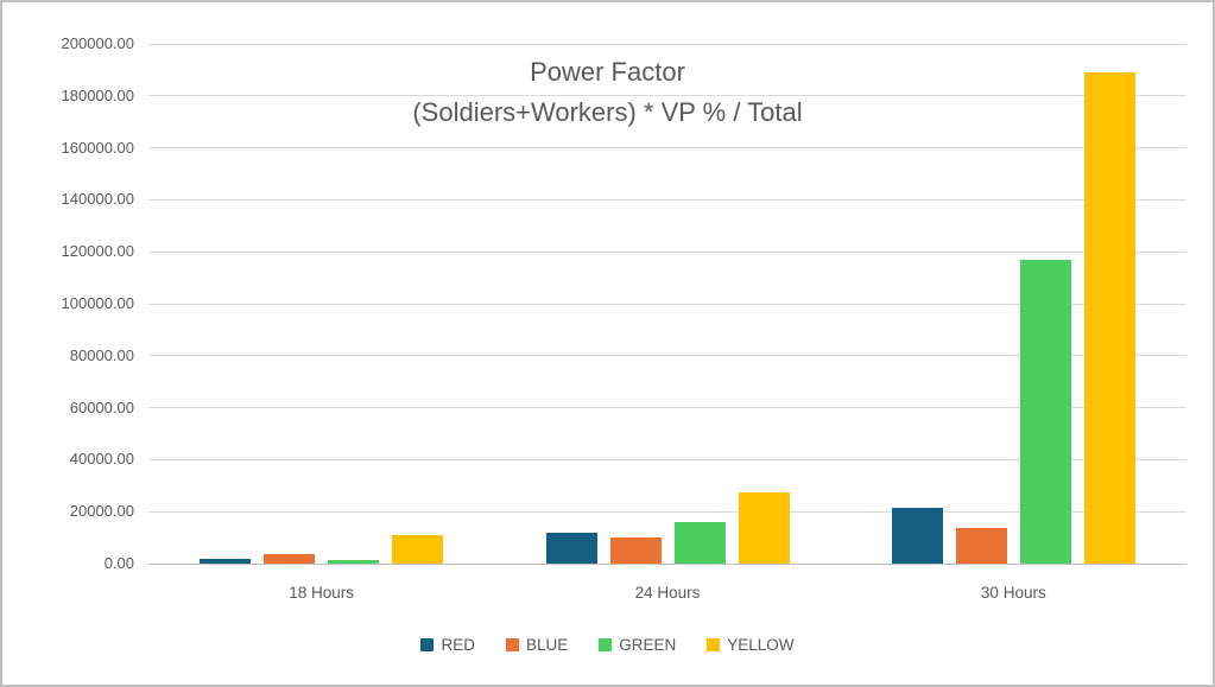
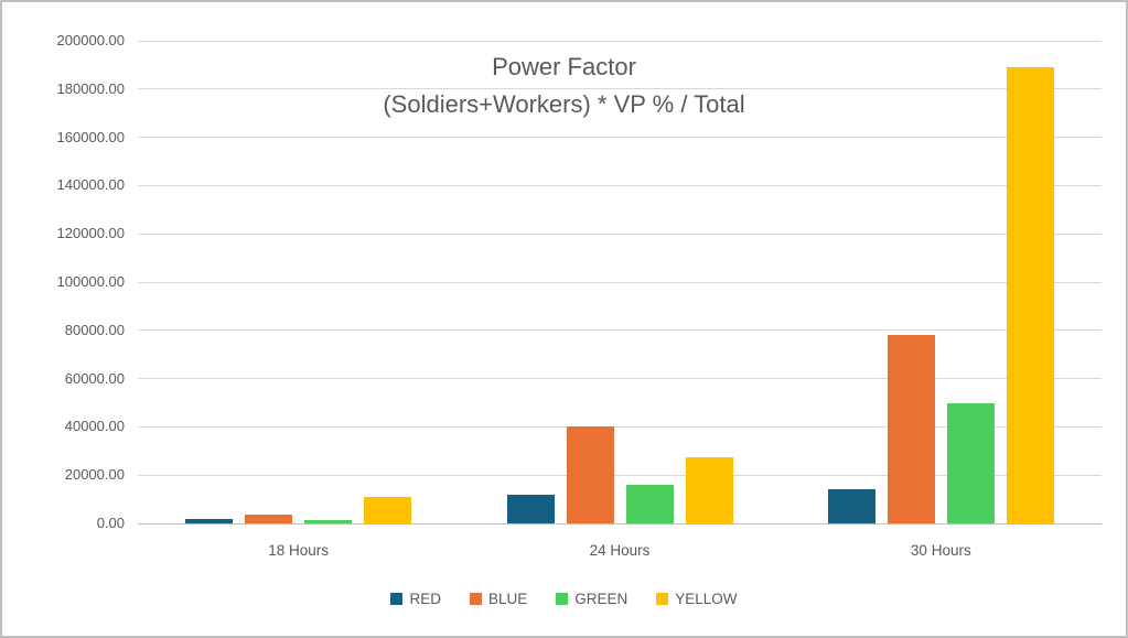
BLUE/24 Hours: 10000 -> 40000
RED/30 Hours: 22000 -> 14000
BLUE/30 Hours: 14000 -> 78000
GREEN/30 Hours: 117000 -> 50000
